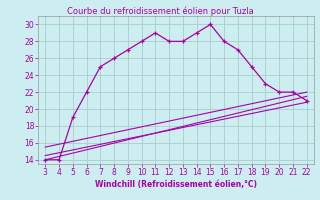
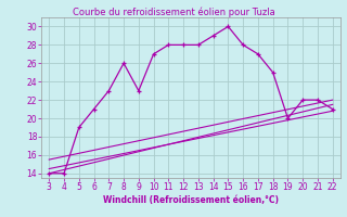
6: 22 -> 21
7: 25 -> 23
9: 27 -> 23
10: 28 -> 27
11: 29 -> 28
19: 23 -> 20
